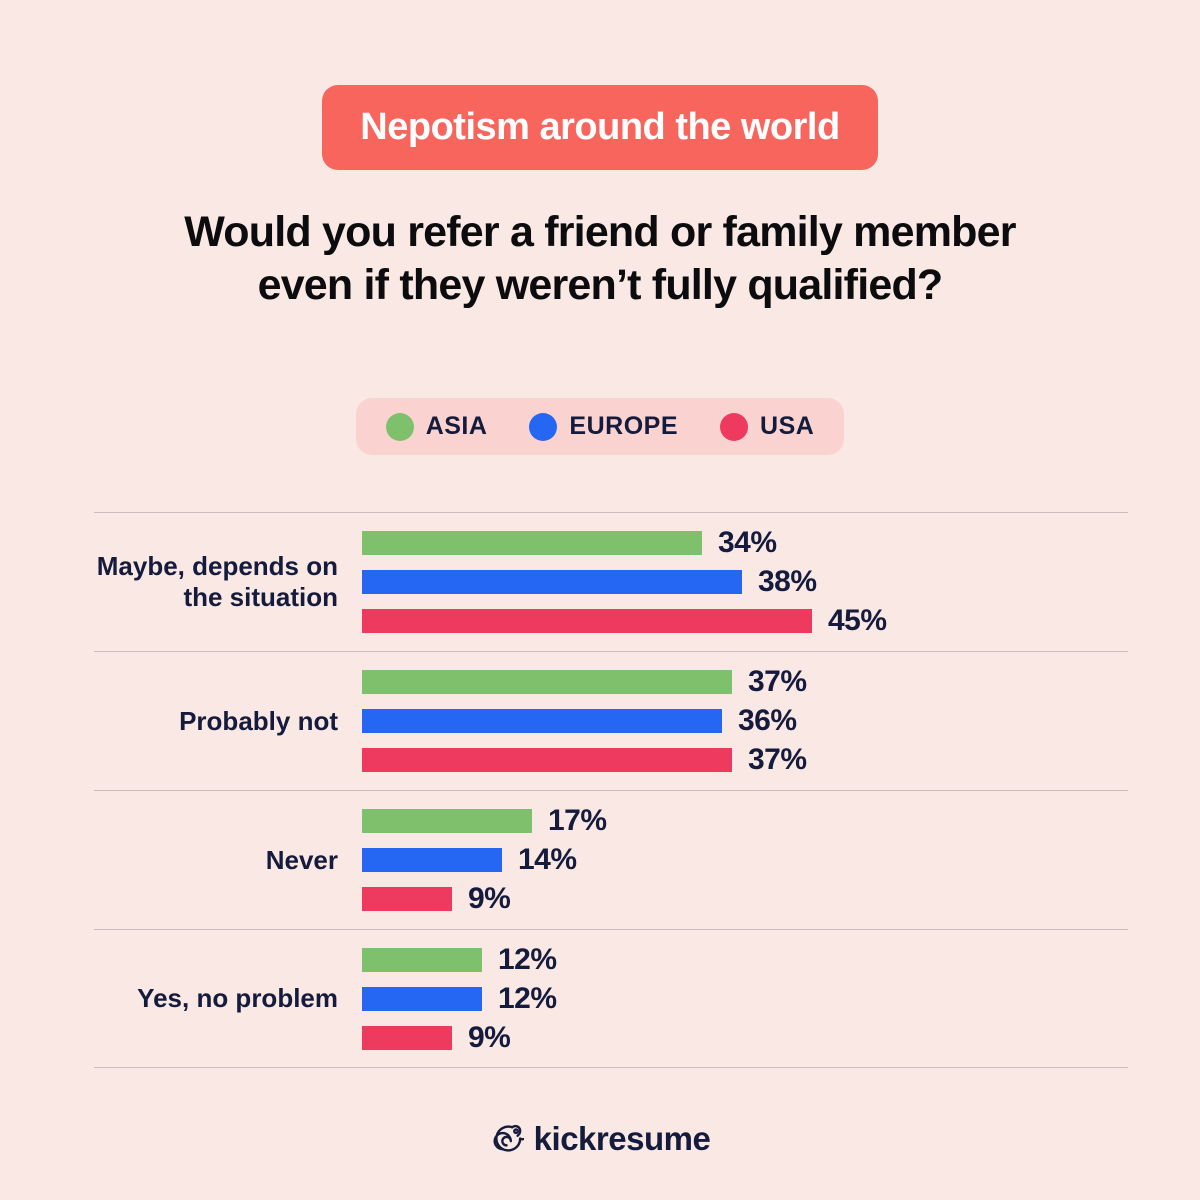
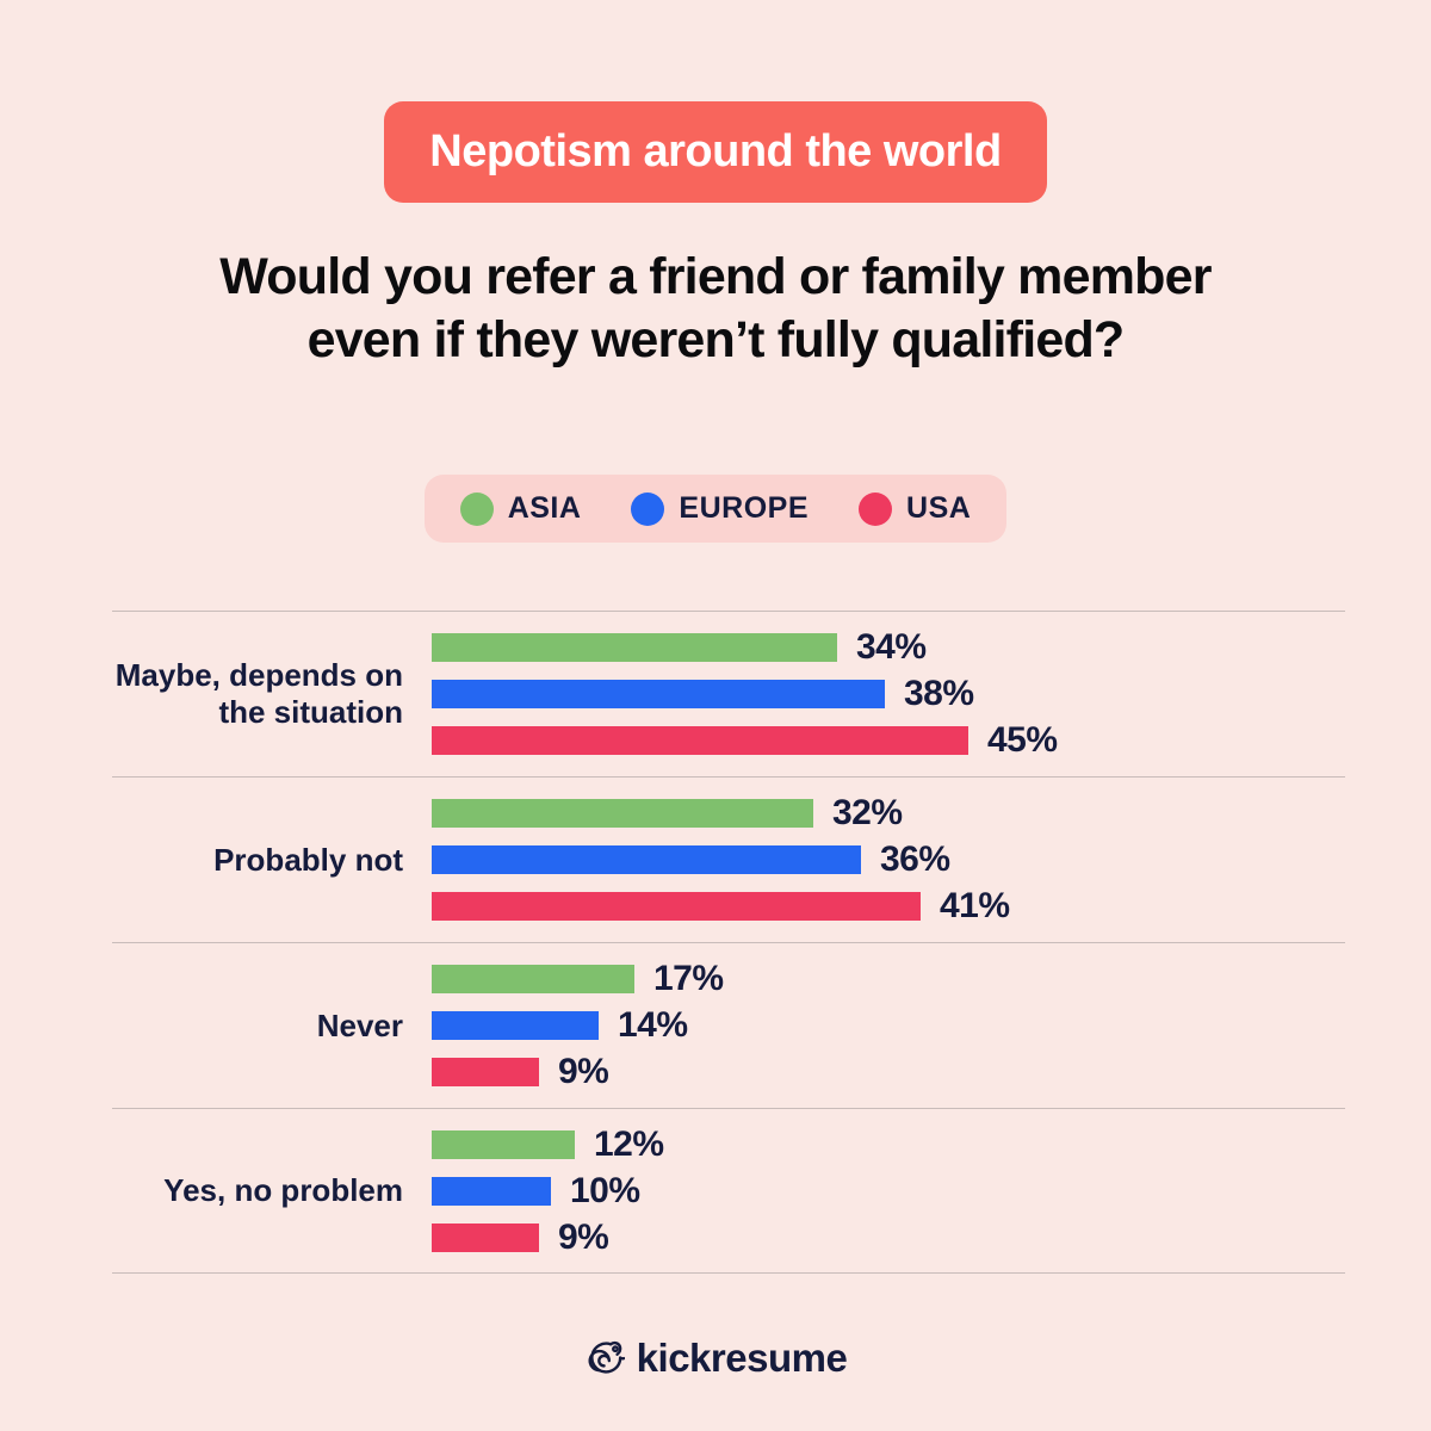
ASIA/Probably not: 37% -> 32%
USA/Probably not: 37% -> 41%
EUROPE/Yes, no problem: 12% -> 10%
